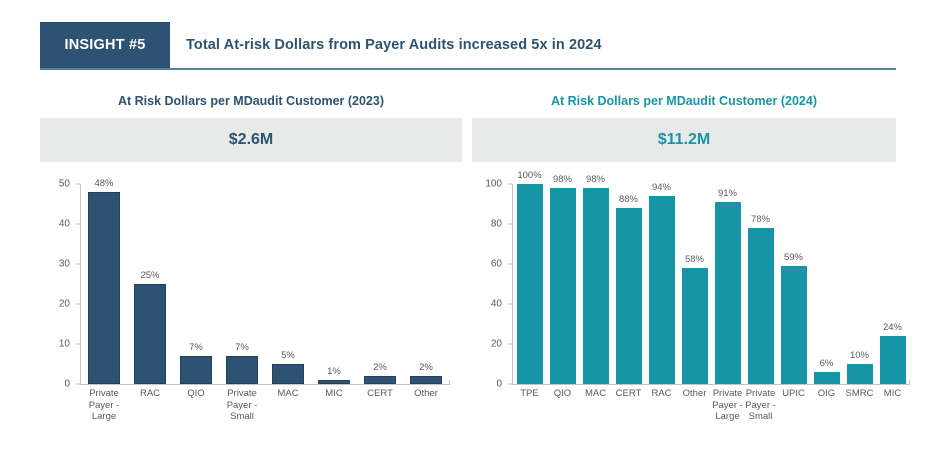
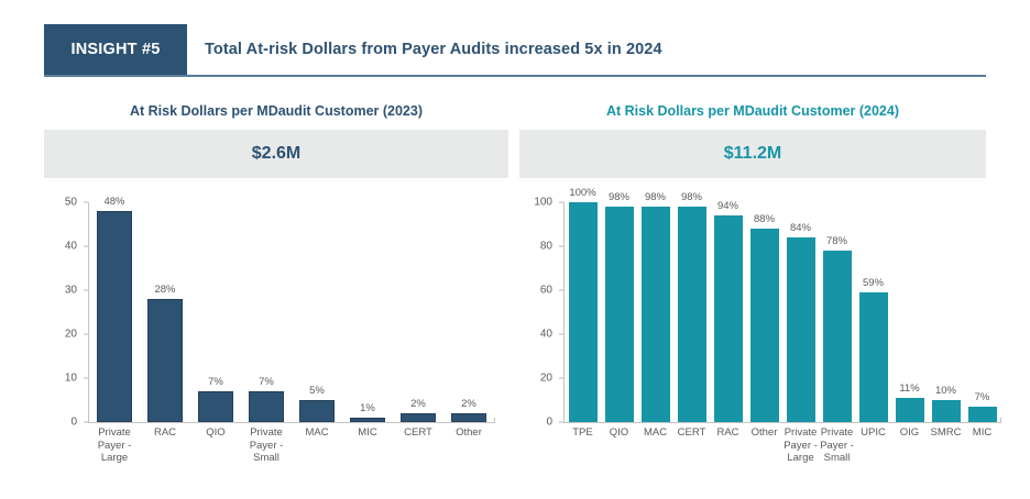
At Risk Dollars per MDaudit Customer (2023)/RAC: 25% -> 28%
At Risk Dollars per MDaudit Customer (2024)/CERT: 88% -> 98%
At Risk Dollars per MDaudit Customer (2024)/Other: 58% -> 88%
At Risk Dollars per MDaudit Customer (2024)/Private Payer - Large: 91% -> 84%
At Risk Dollars per MDaudit Customer (2024)/OIG: 6% -> 11%
At Risk Dollars per MDaudit Customer (2024)/MIC: 24% -> 7%
